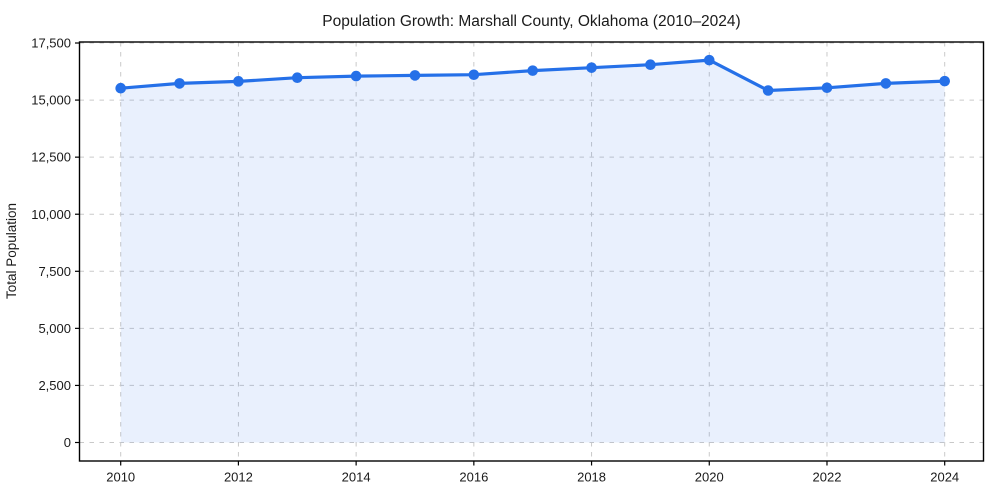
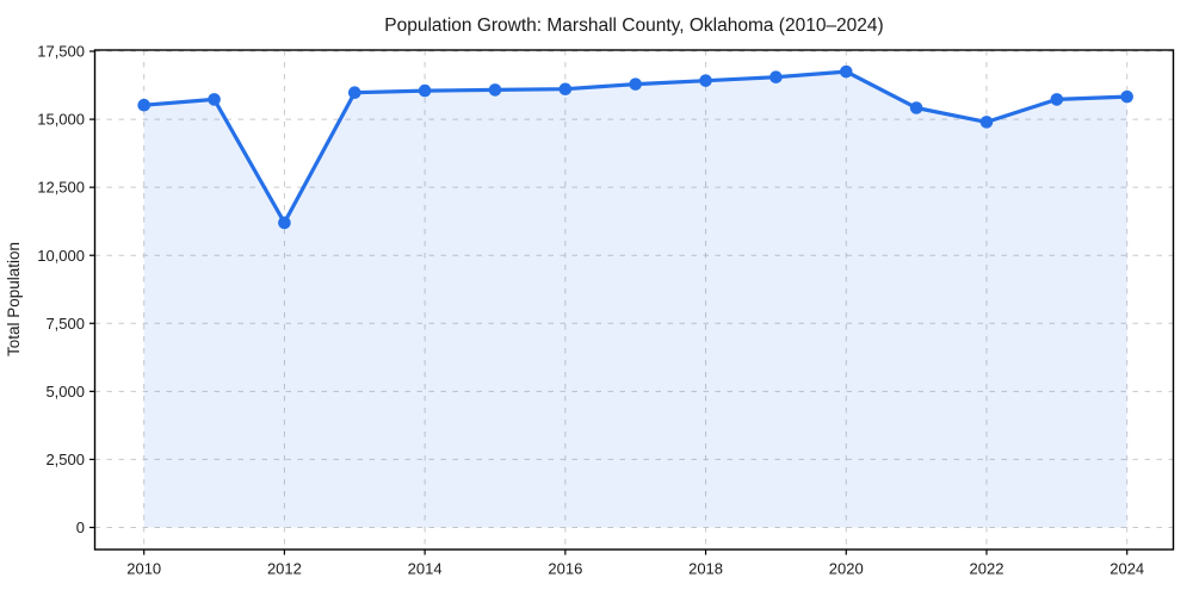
2012: 15800 -> 11200
2022: 15500 -> 14900
